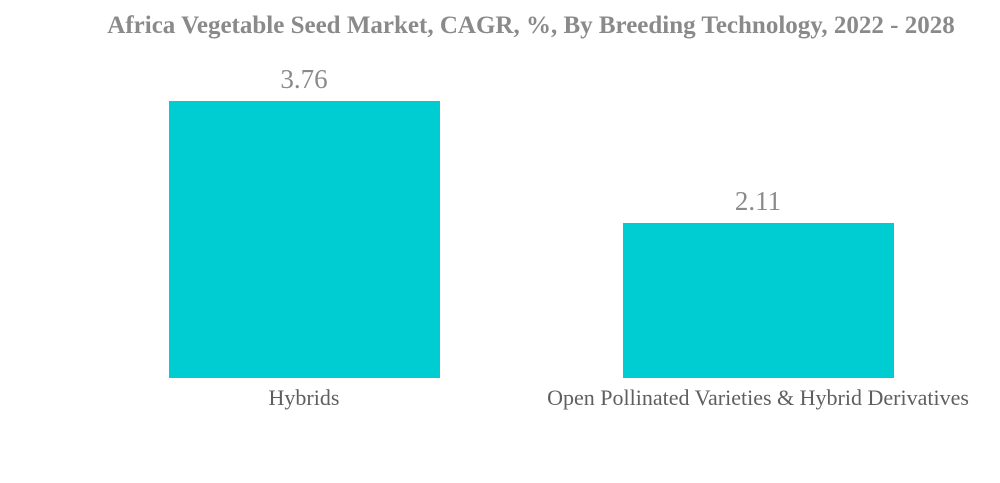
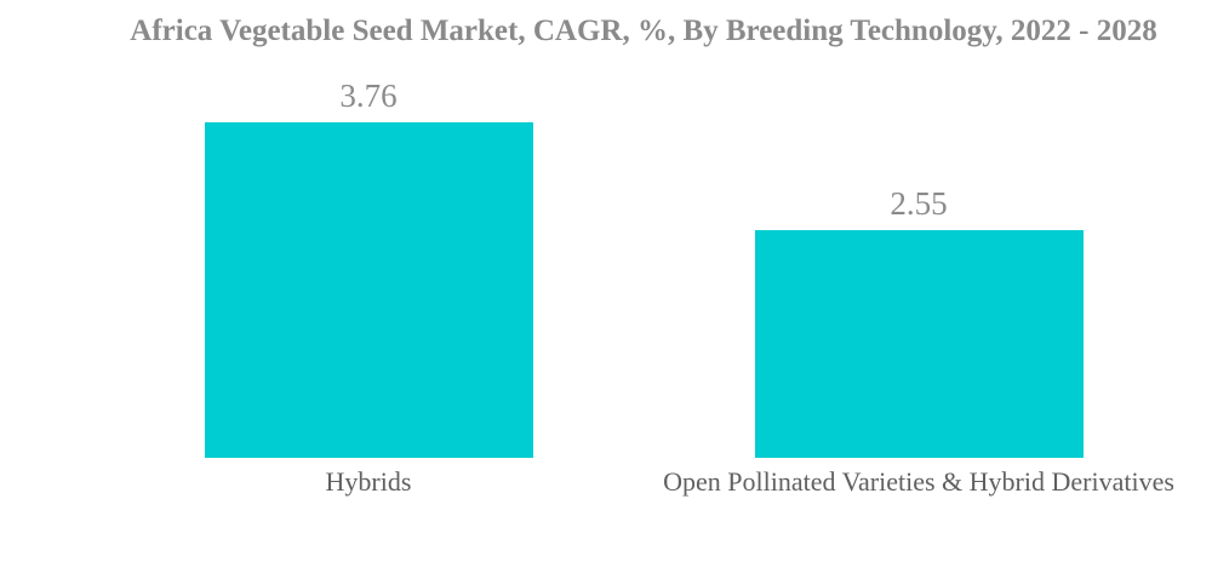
Open Pollinated Varieties & Hybrid Derivatives: 2.11 -> 2.55
